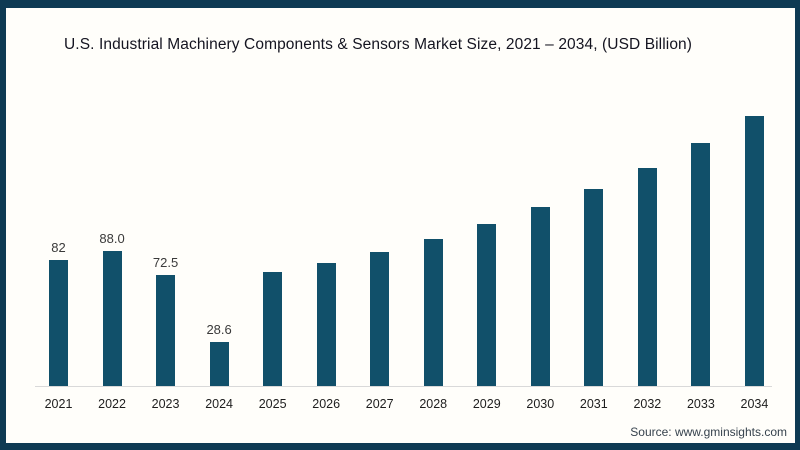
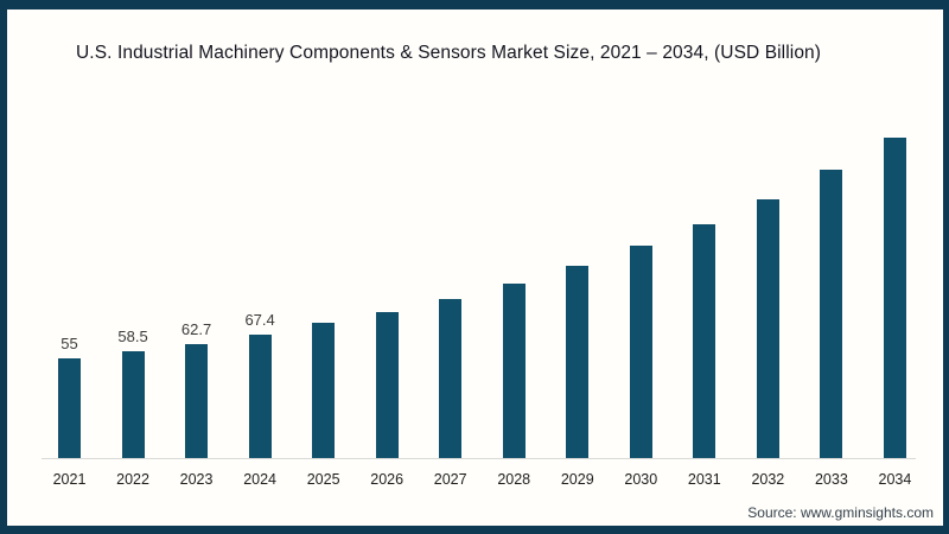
2021: 82 -> 55
2022: 88.0 -> 58.5
2023: 72.5 -> 62.7
2024: 28.6 -> 67.4
